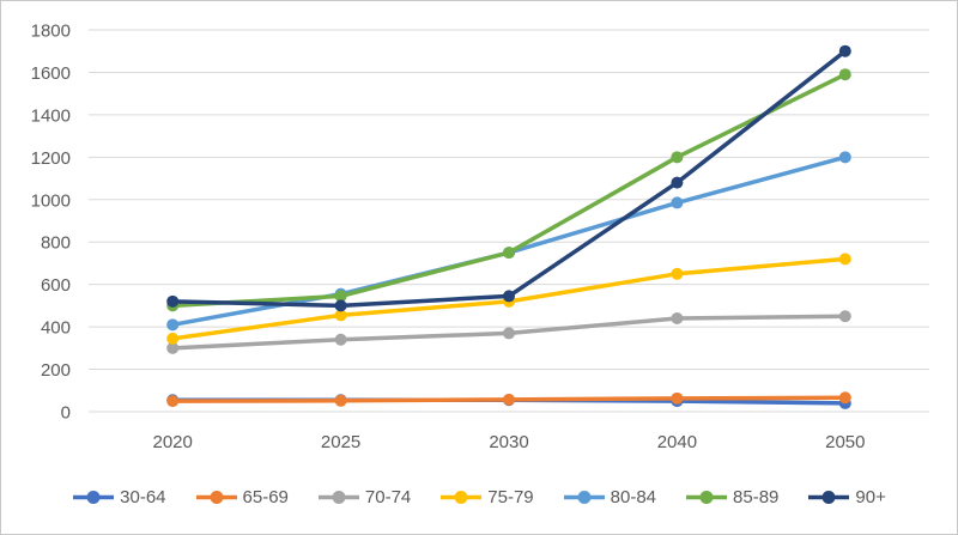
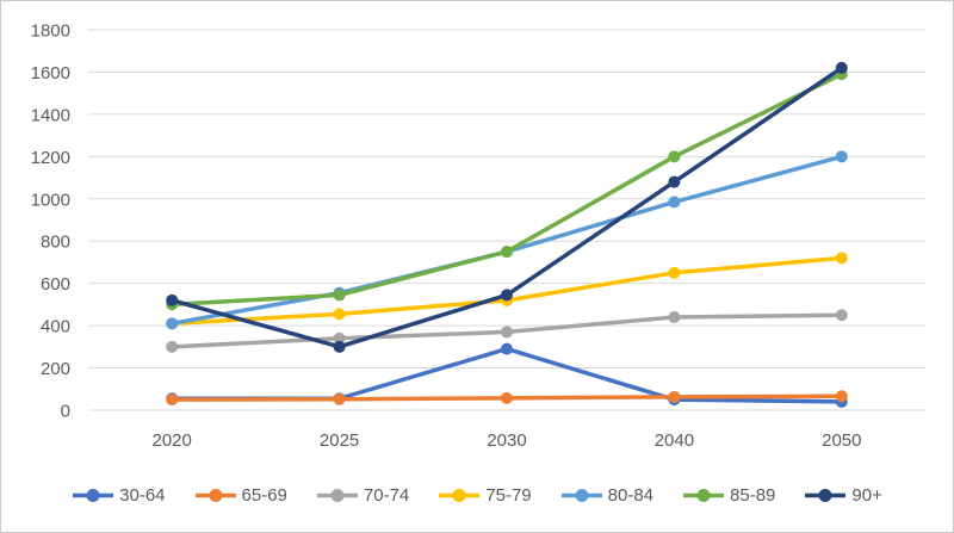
75-79/2020: 340 -> 410
90+/2025: 500 -> 300
30-64/2030: 60 -> 290
90+/2050: 1700 -> 1620
